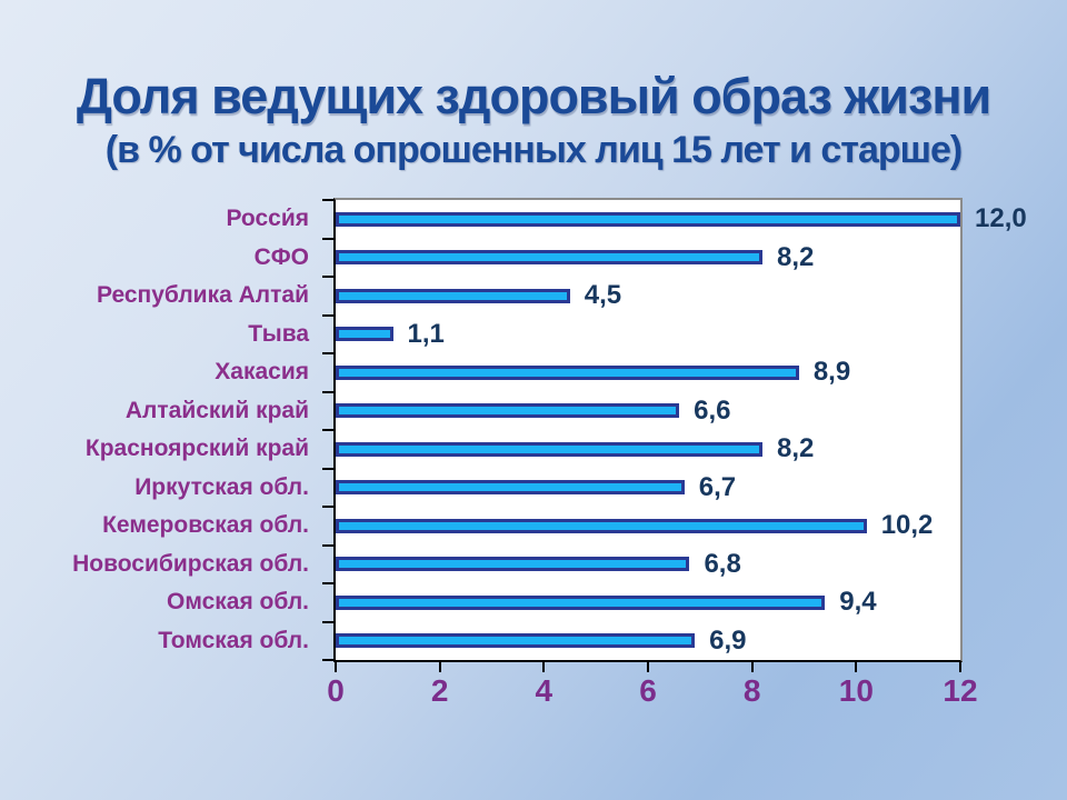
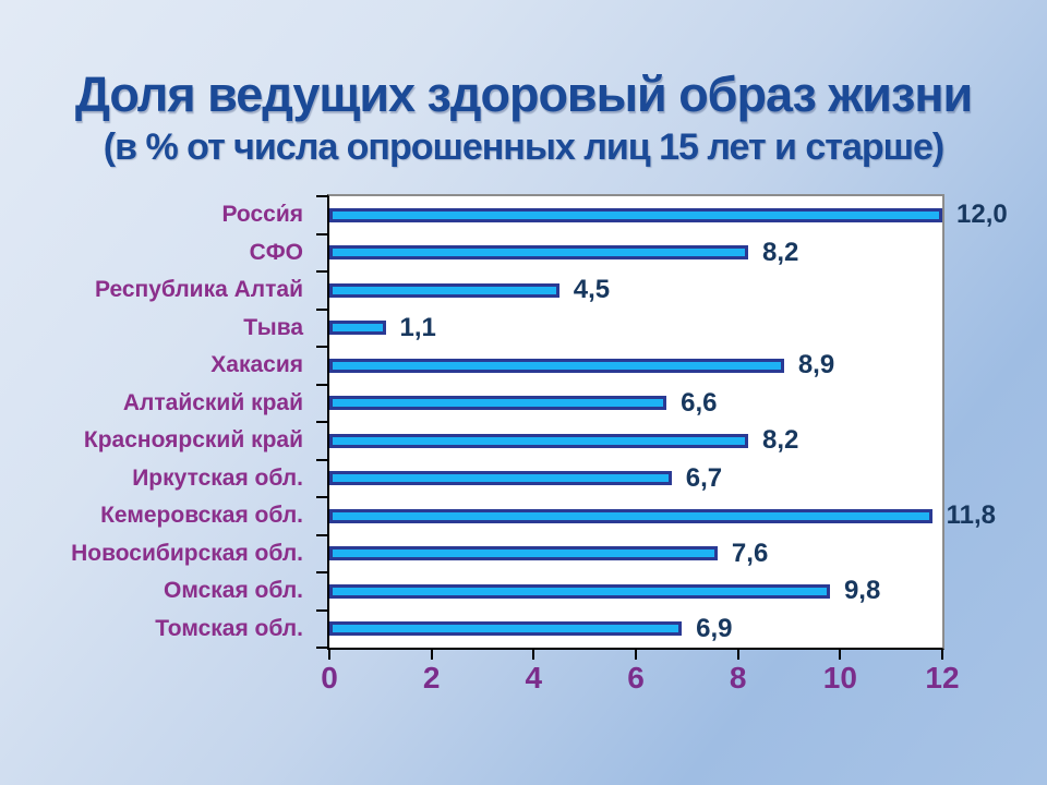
Кемеровская обл.: 10,2 -> 11,8
Новосибирская обл.: 6,8 -> 7,6
Омская обл.: 9,4 -> 9,8
